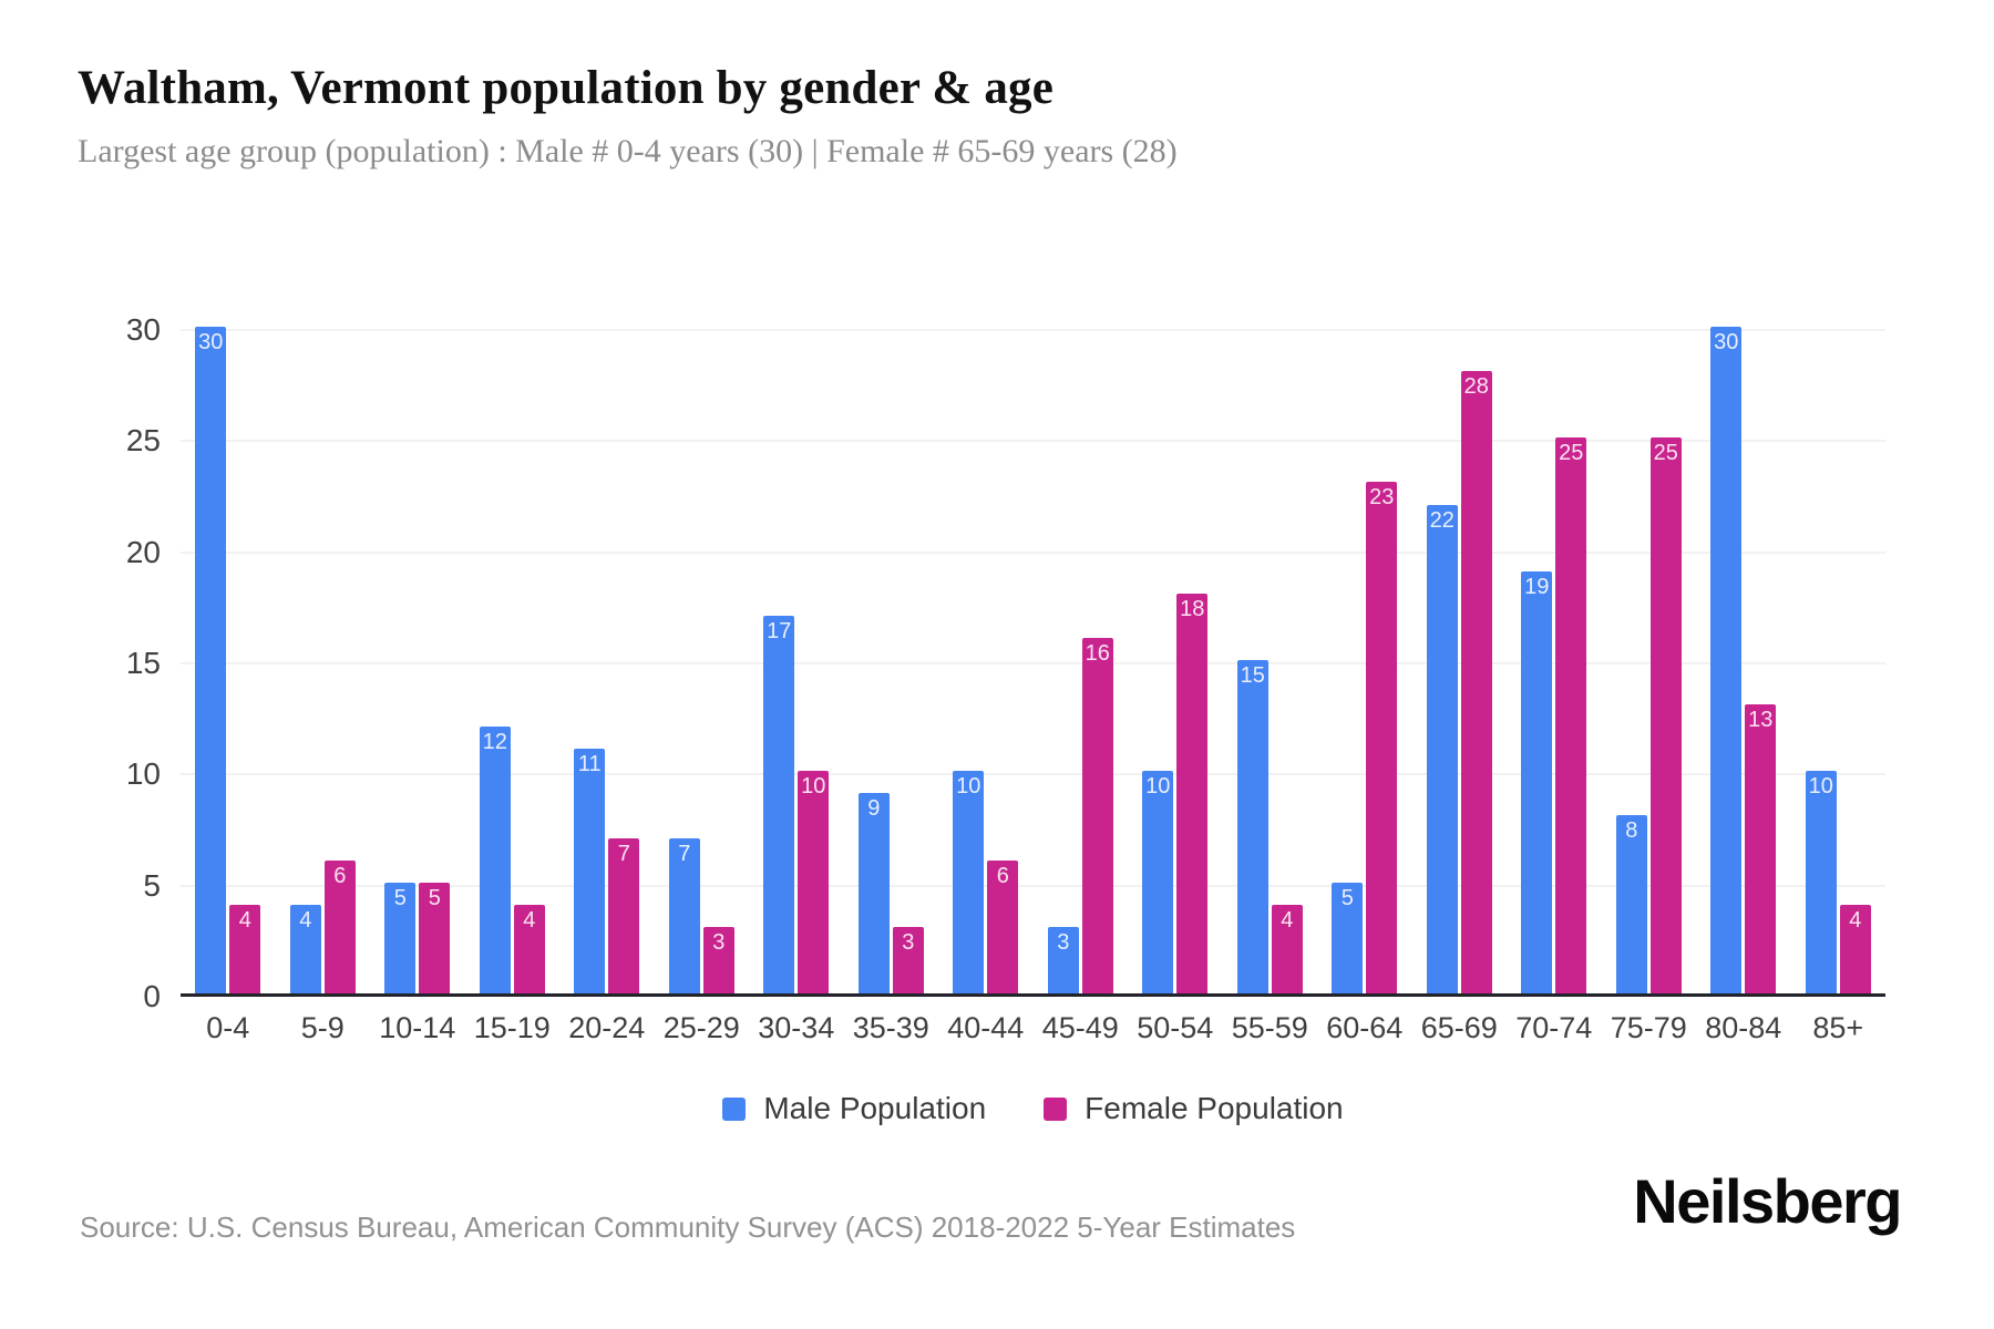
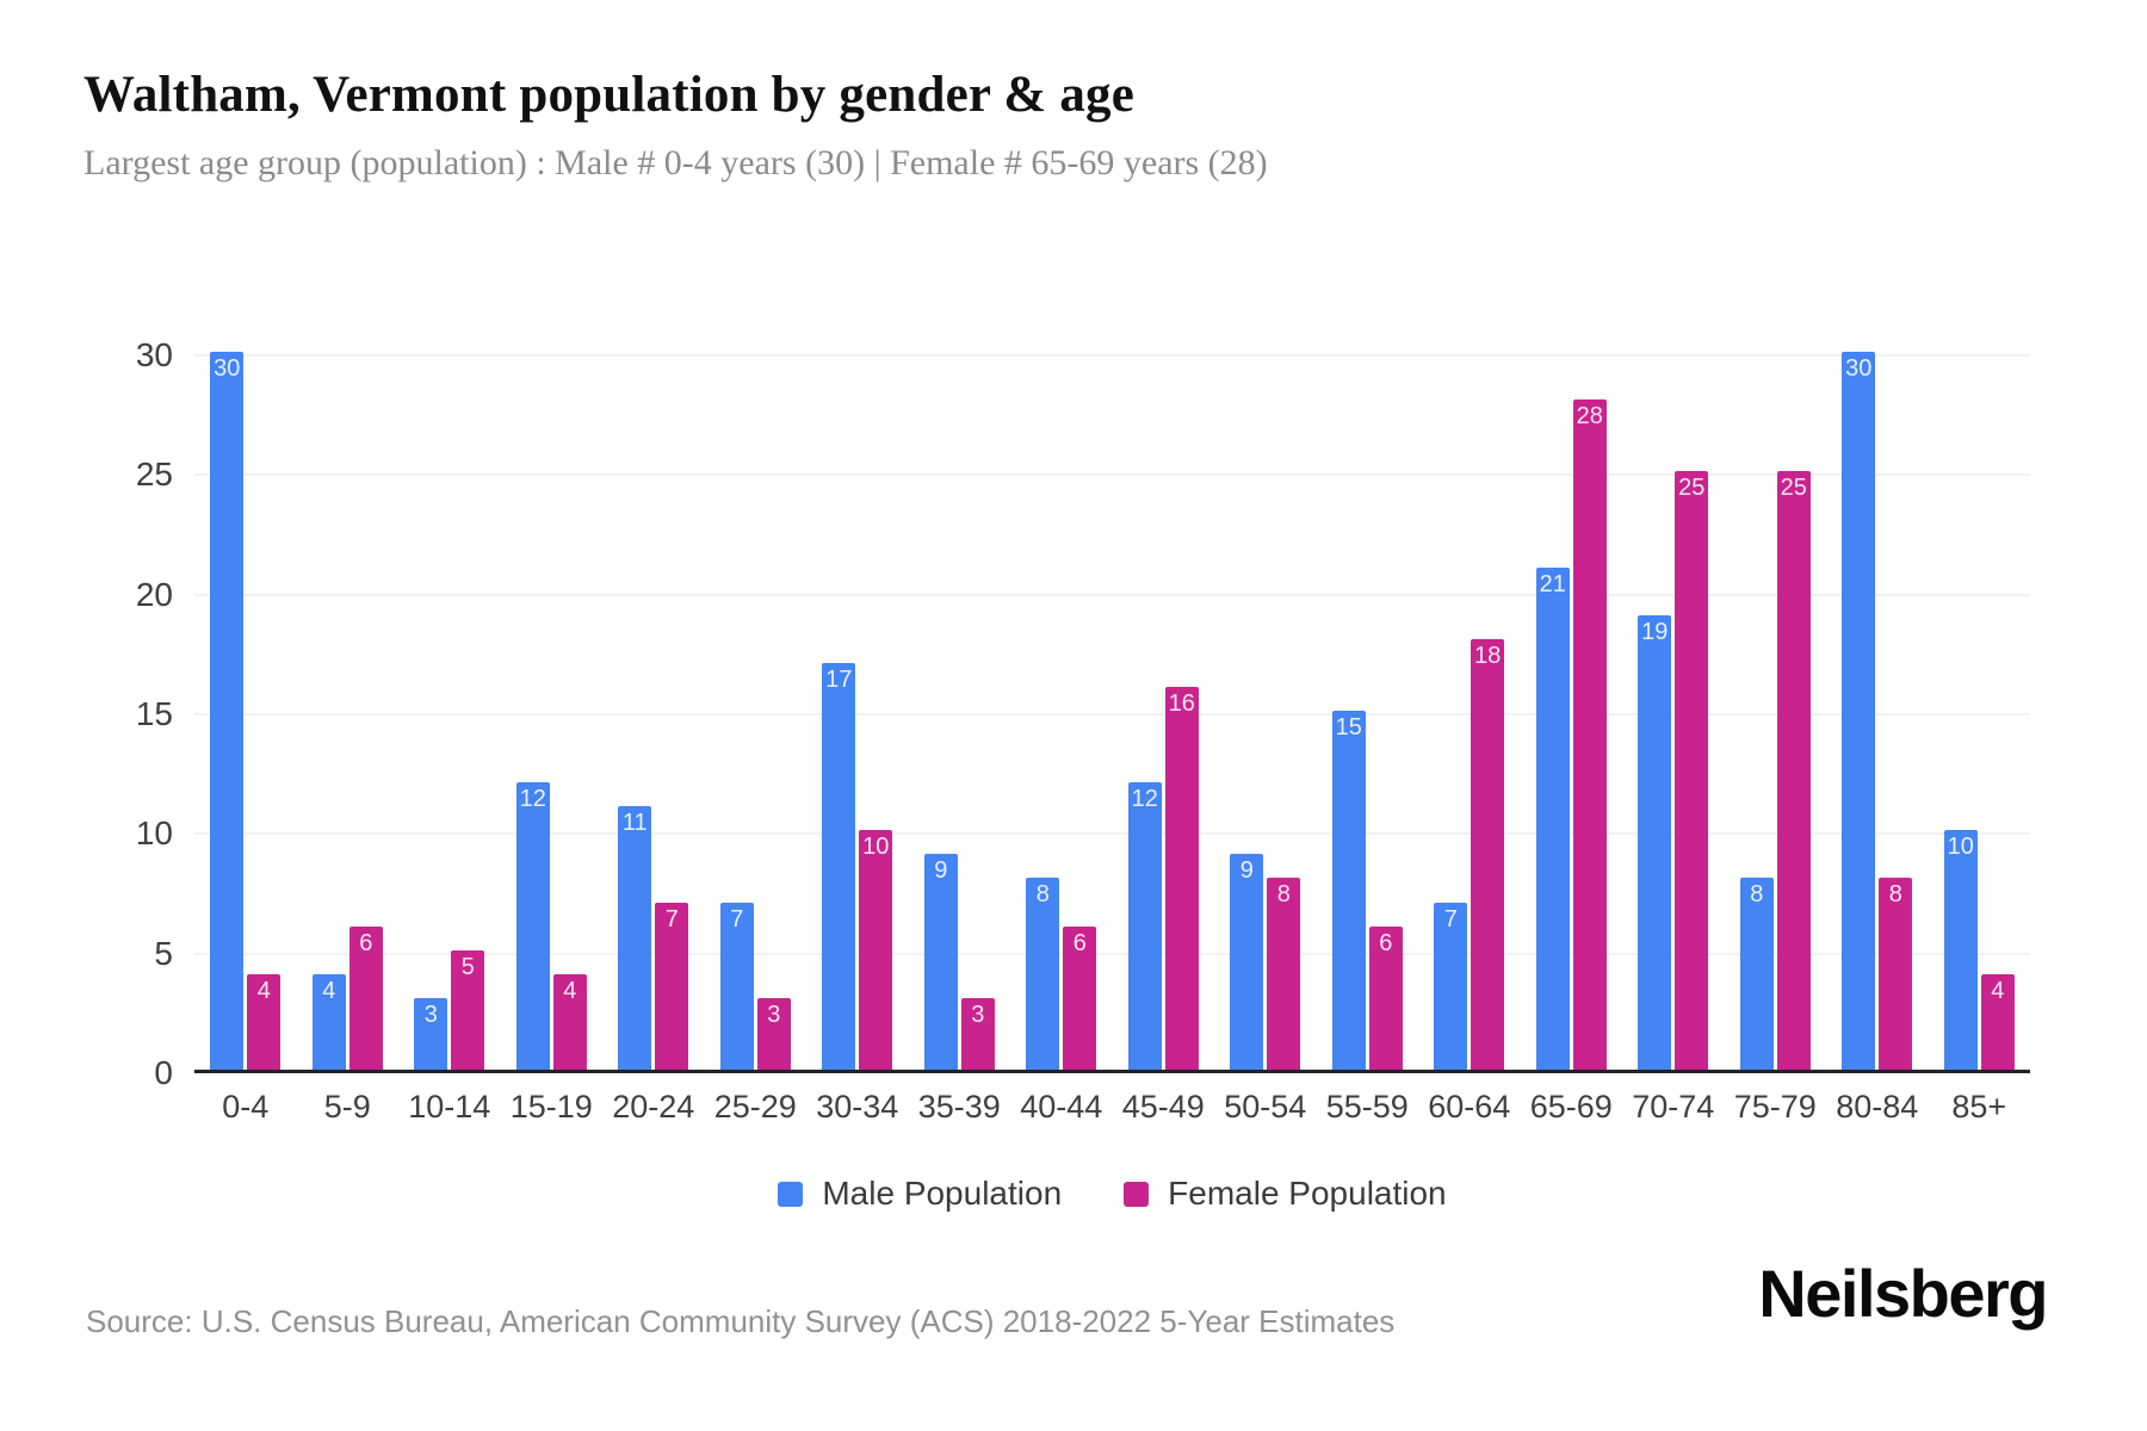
Male Population/10-14: 5 -> 3
Male Population/40-44: 10 -> 8
Male Population/45-49: 3 -> 12
Male Population/50-54: 10 -> 9
Female Population/50-54: 18 -> 8
Female Population/55-59: 4 -> 6
Male Population/60-64: 5 -> 7
Female Population/60-64: 23 -> 18
Male Population/65-69: 22 -> 21
Female Population/80-84: 13 -> 8
